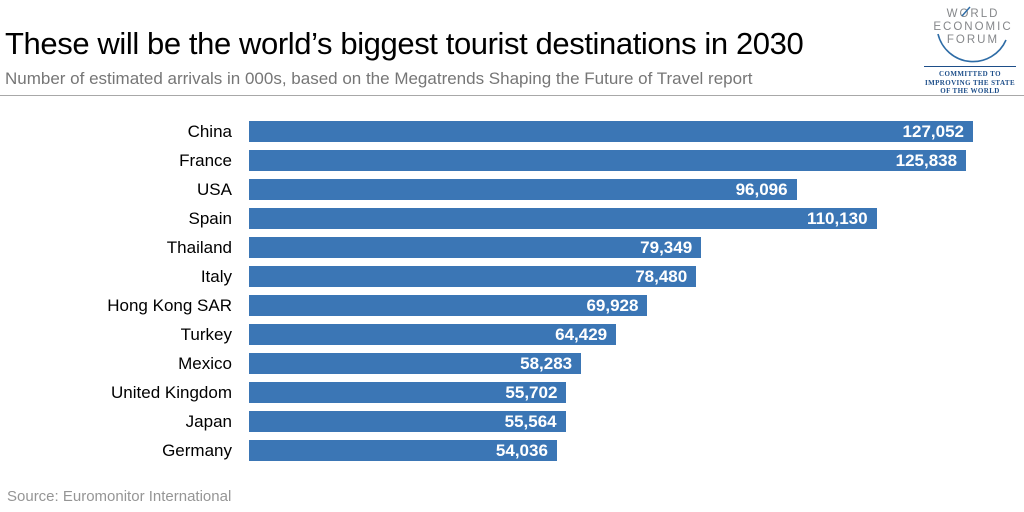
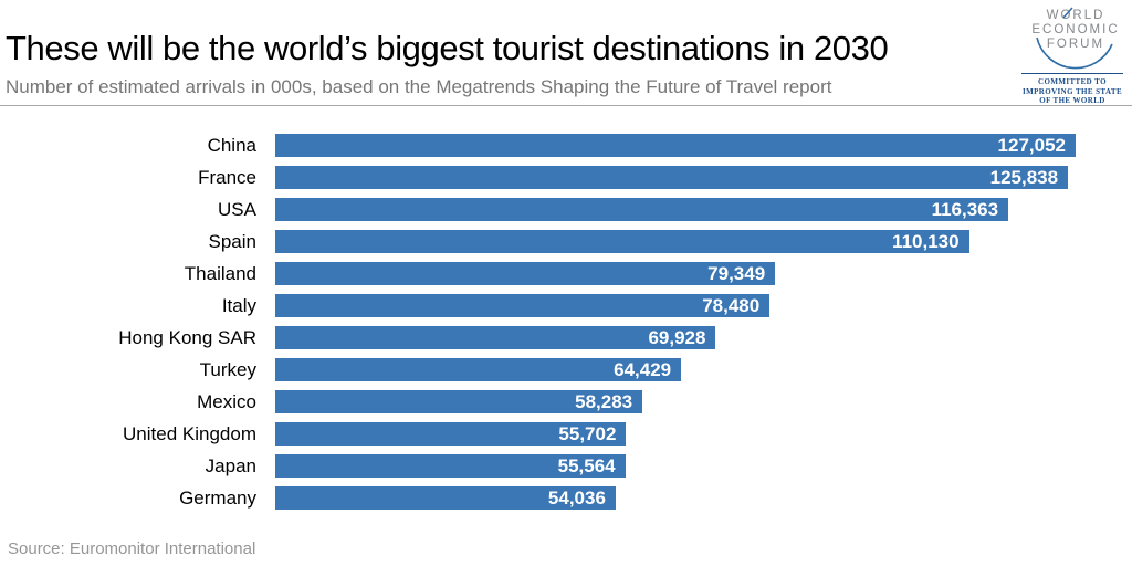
USA: 96,096 -> 116,363
